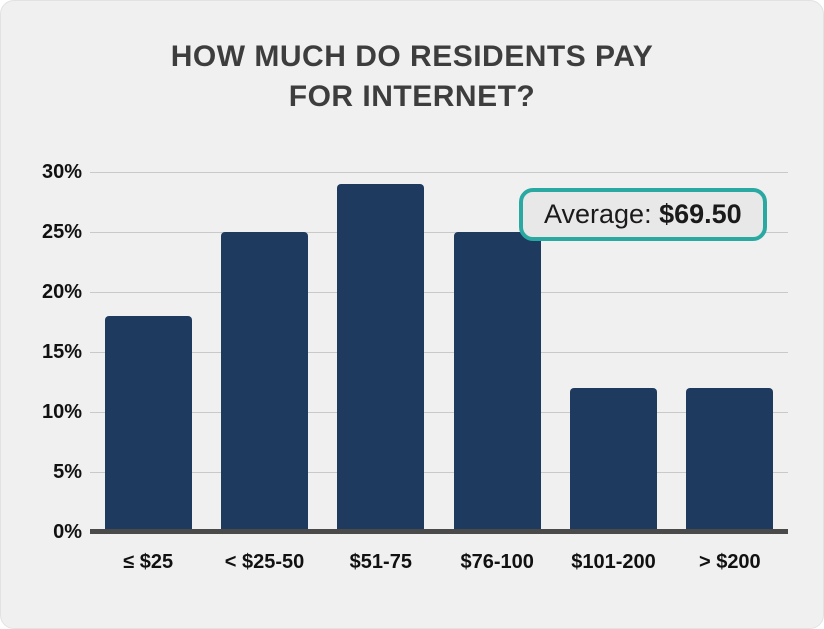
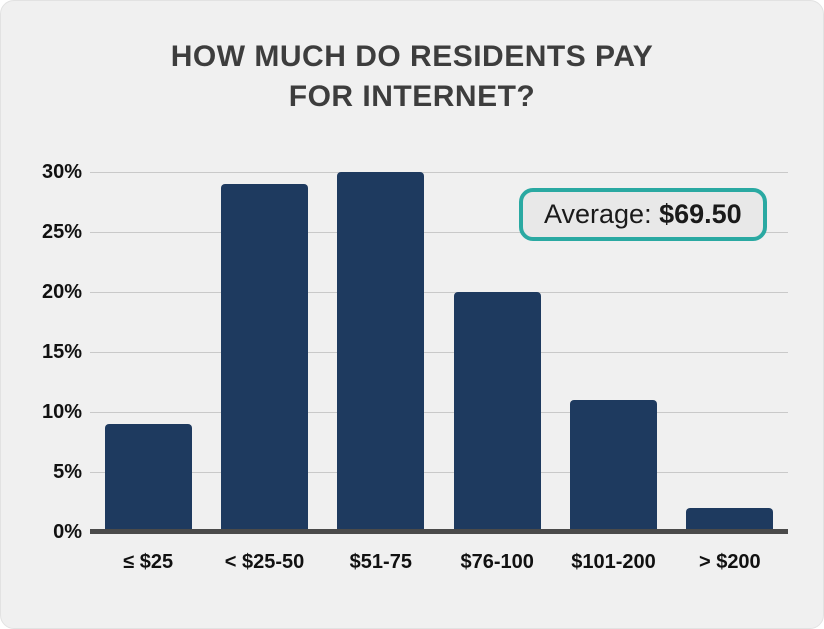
≤ $25: 18% -> 9%
< $25-50: 25% -> 29%
$51-75: 29% -> 30%
$76-100: 25% -> 20%
$101-200: 12% -> 11%
> $200: 12% -> 2%
